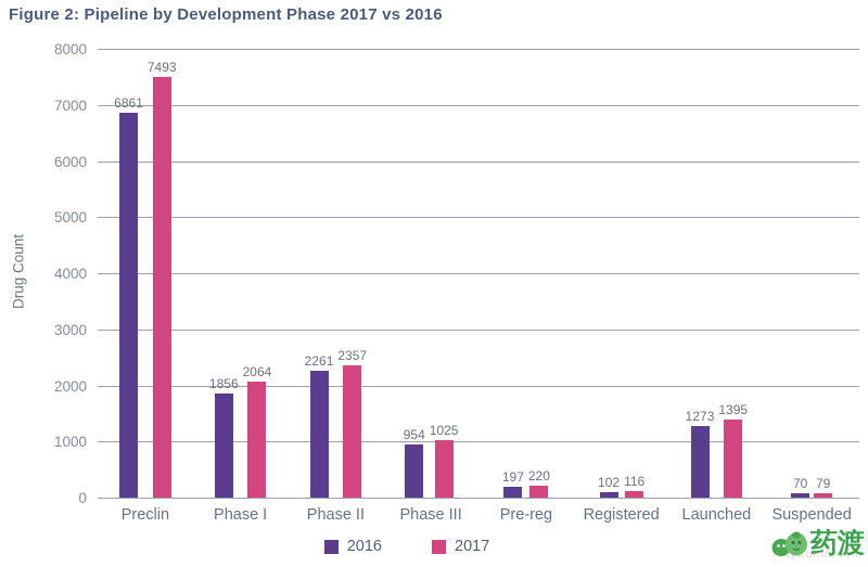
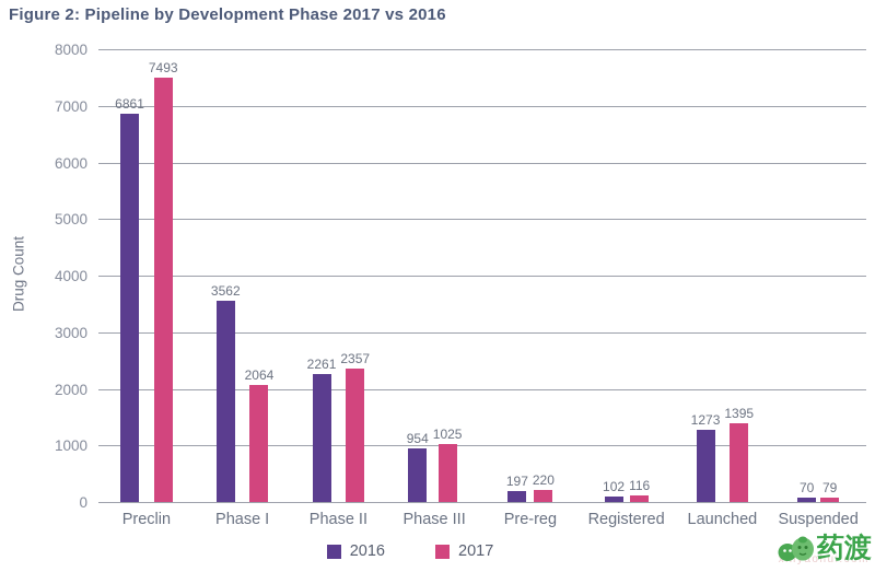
2016/Phase I: 1856 -> 3562
